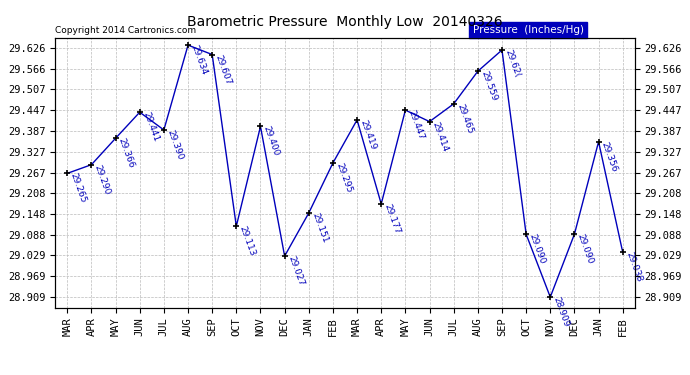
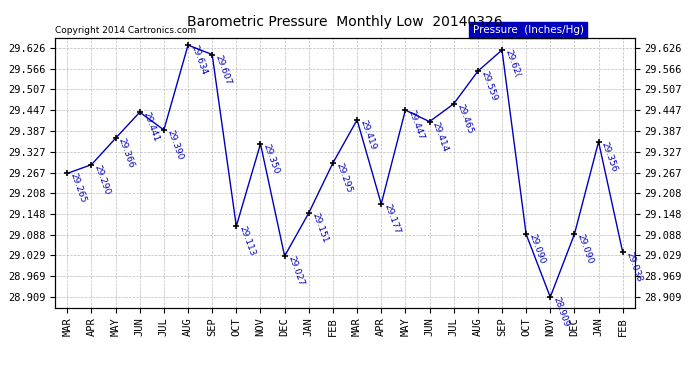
NOV: 29.400 -> 29.350
